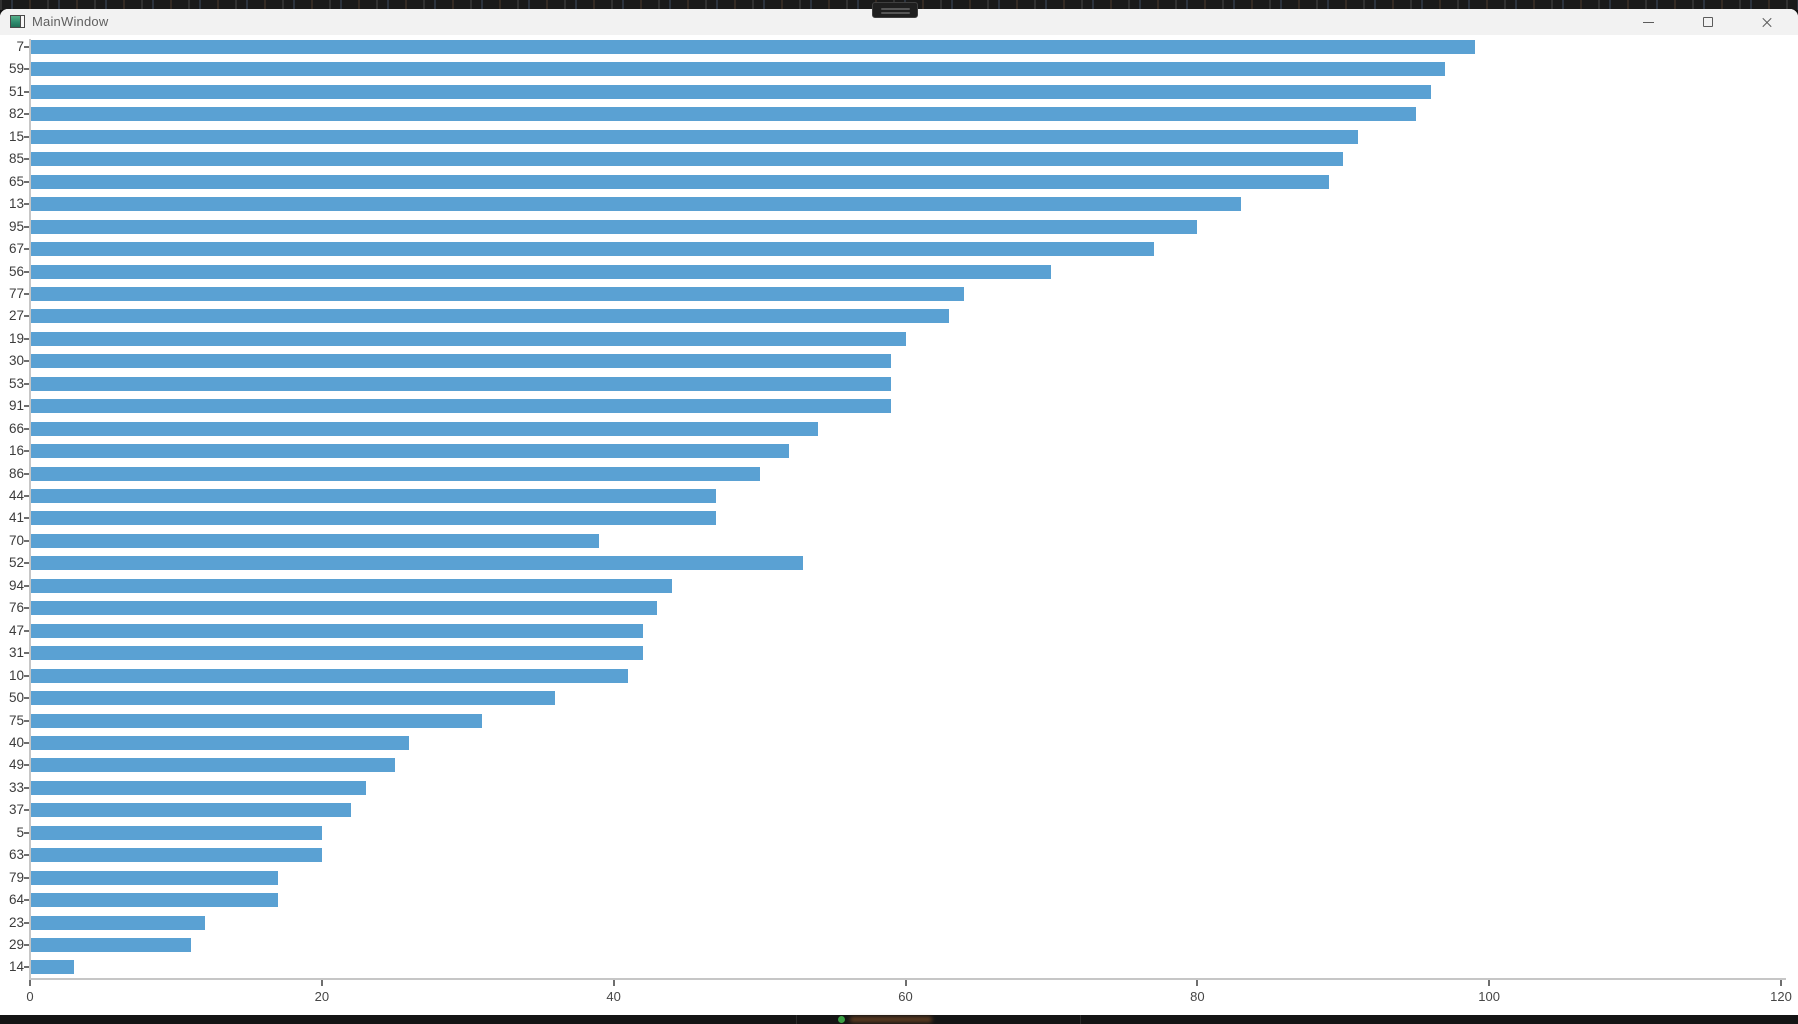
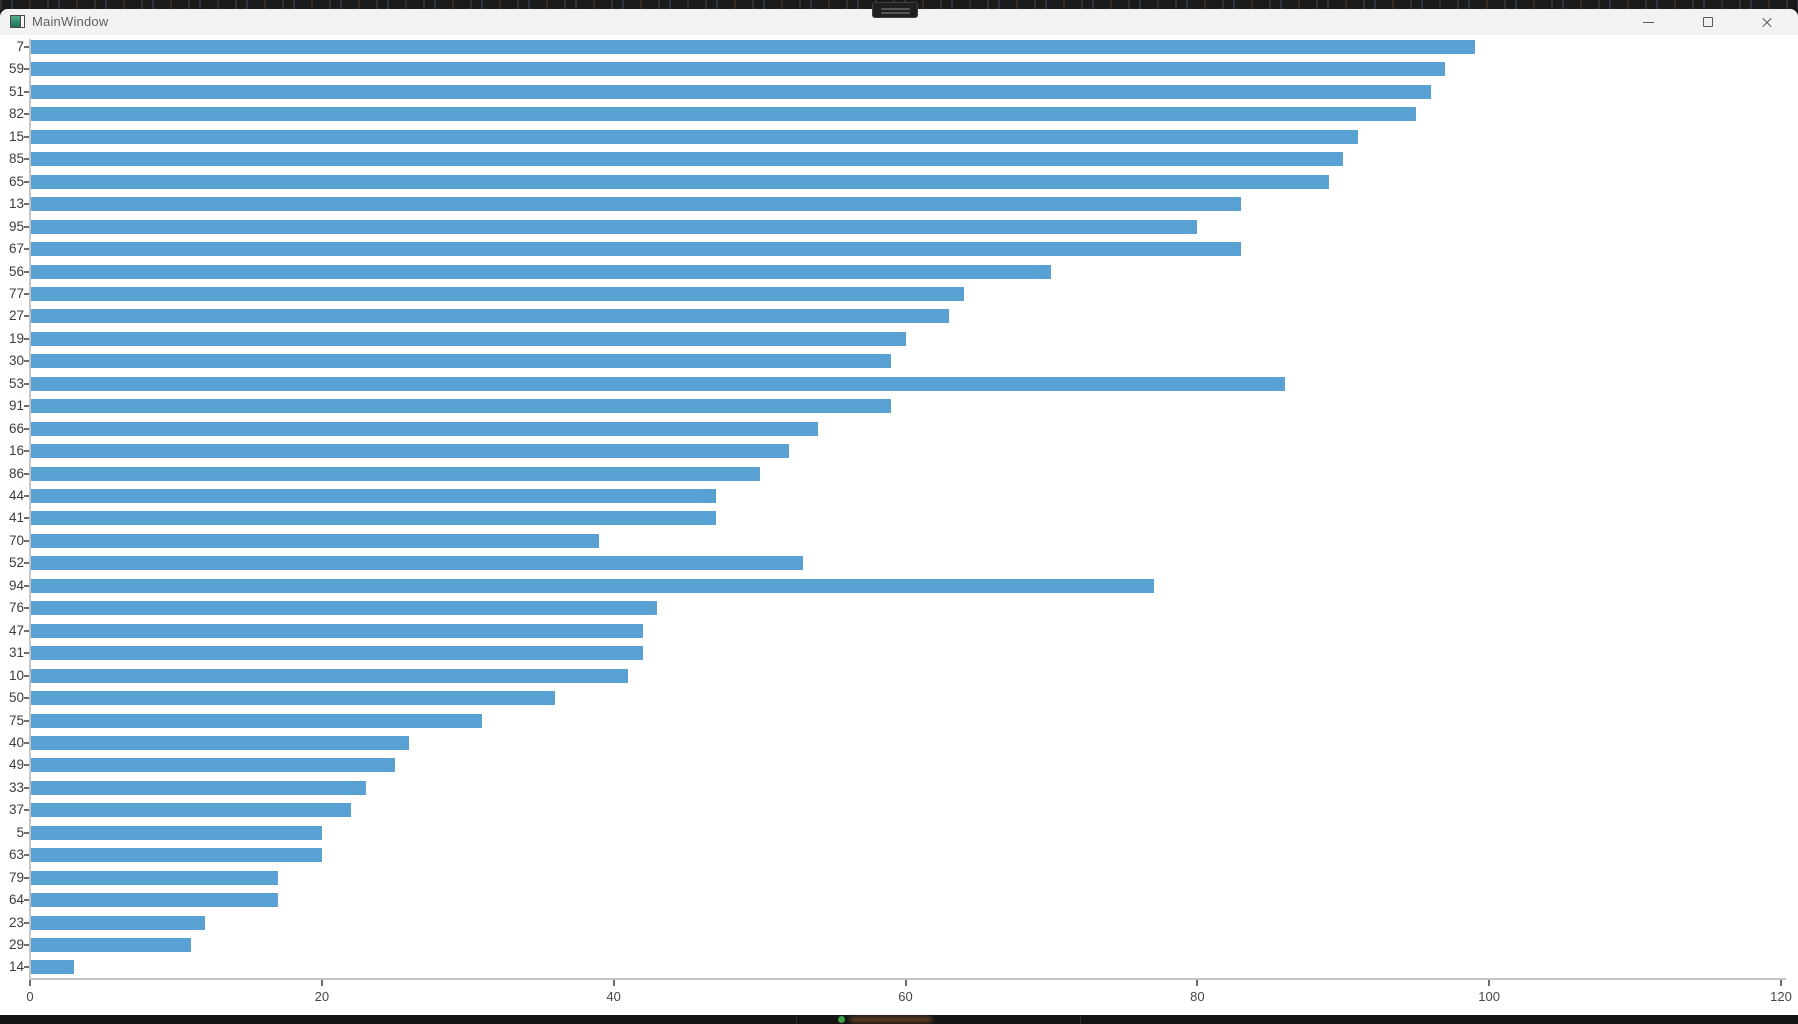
67: 77 -> 83
53: 59 -> 86
94: 44 -> 77
